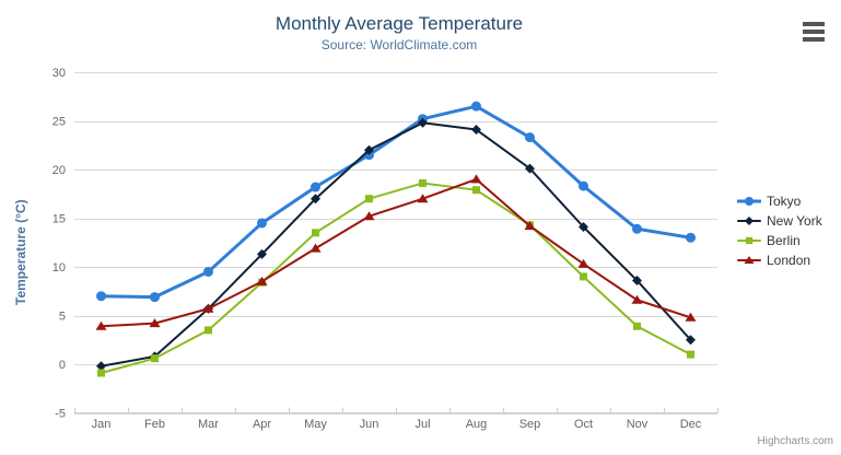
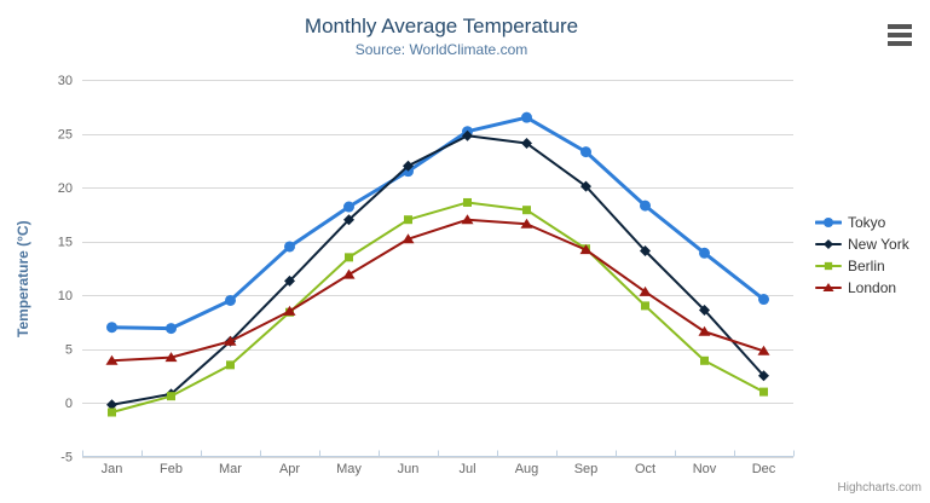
London/Aug: 19 -> 17
Tokyo/Dec: 13 -> 10
